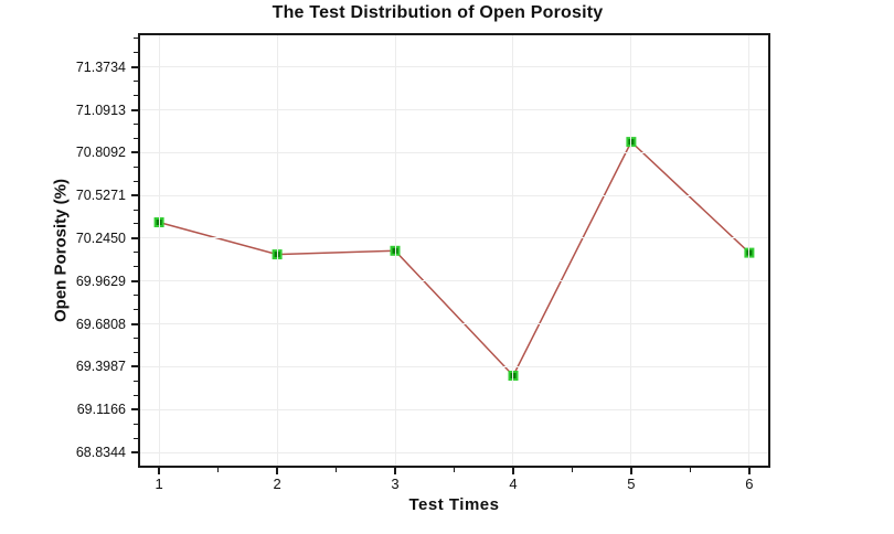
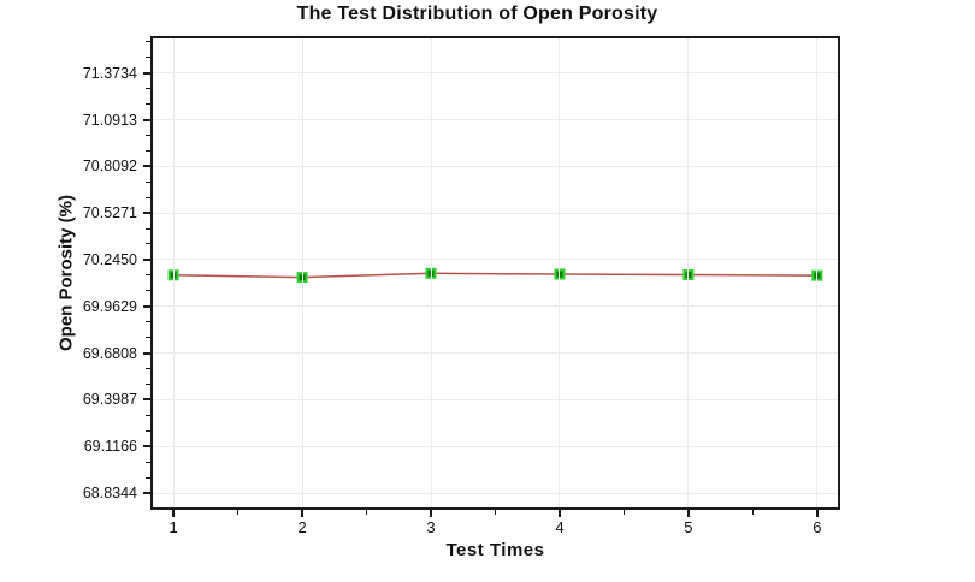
1: 70.35 -> 70.15
4: 69.34 -> 70.16
5: 70.88 -> 70.15
